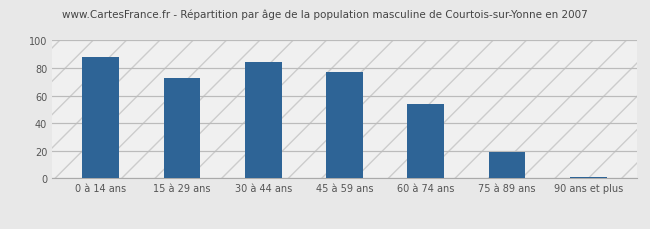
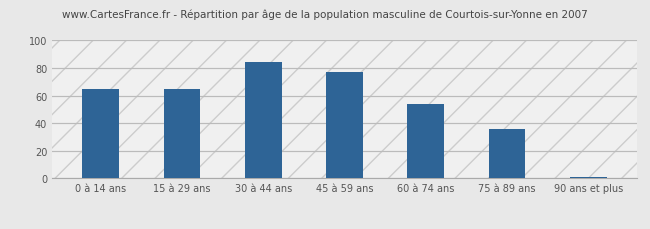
0 à 14 ans: 88 -> 65
15 à 29 ans: 73 -> 65
75 à 89 ans: 19 -> 36
